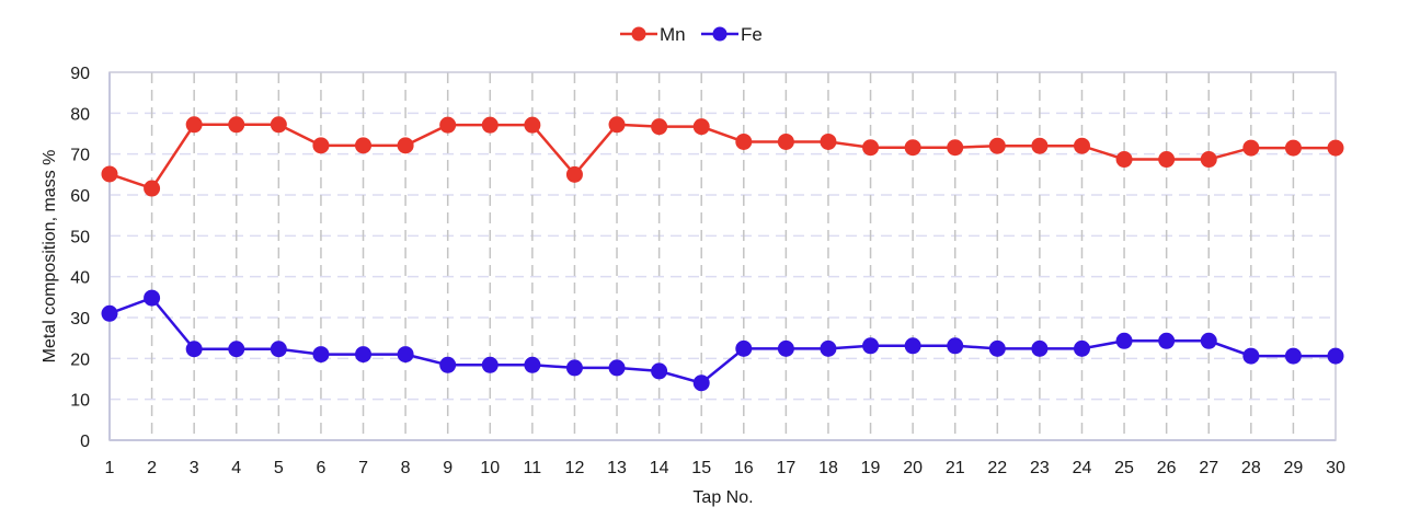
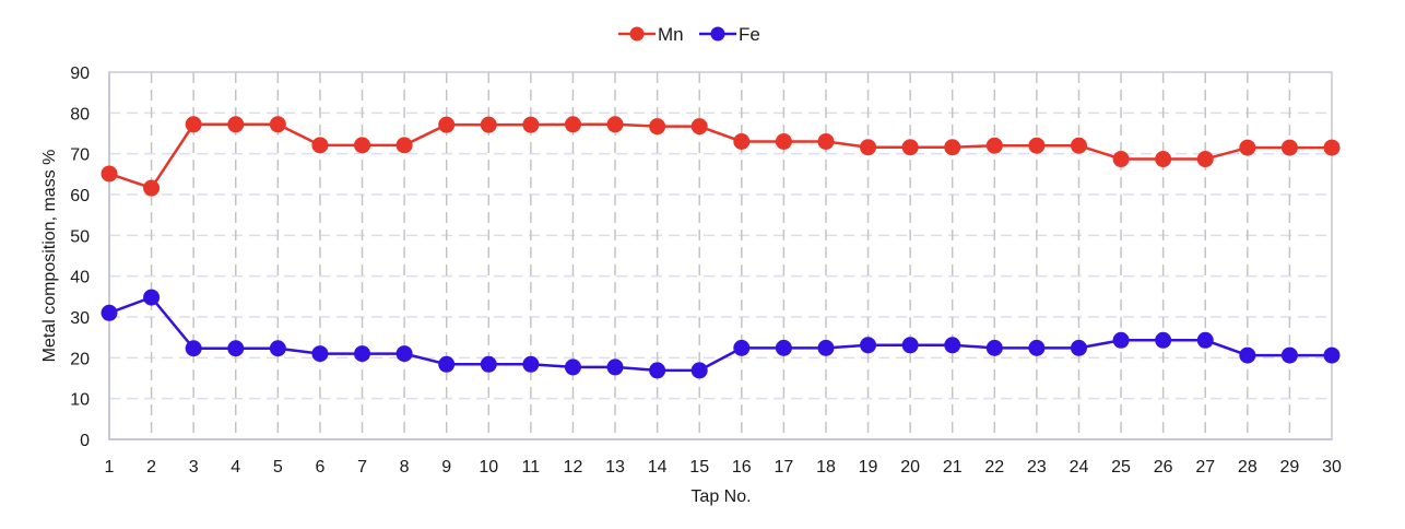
Mn/12: 65 -> 77
Fe/15: 14 -> 17
